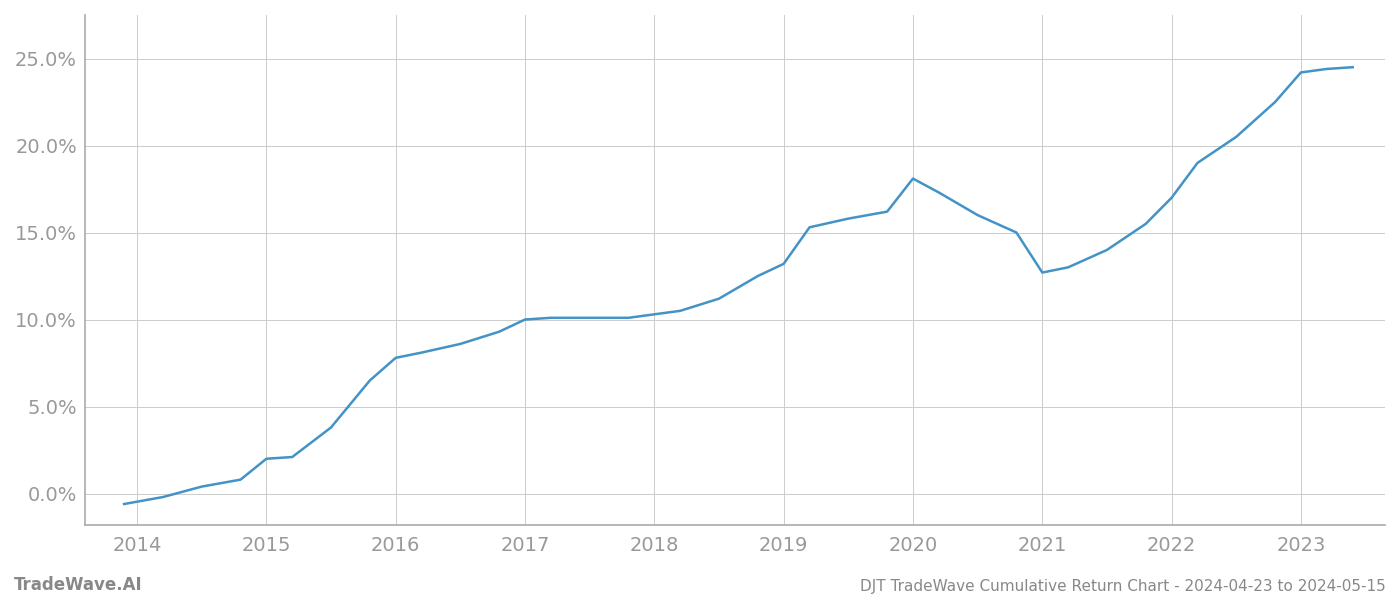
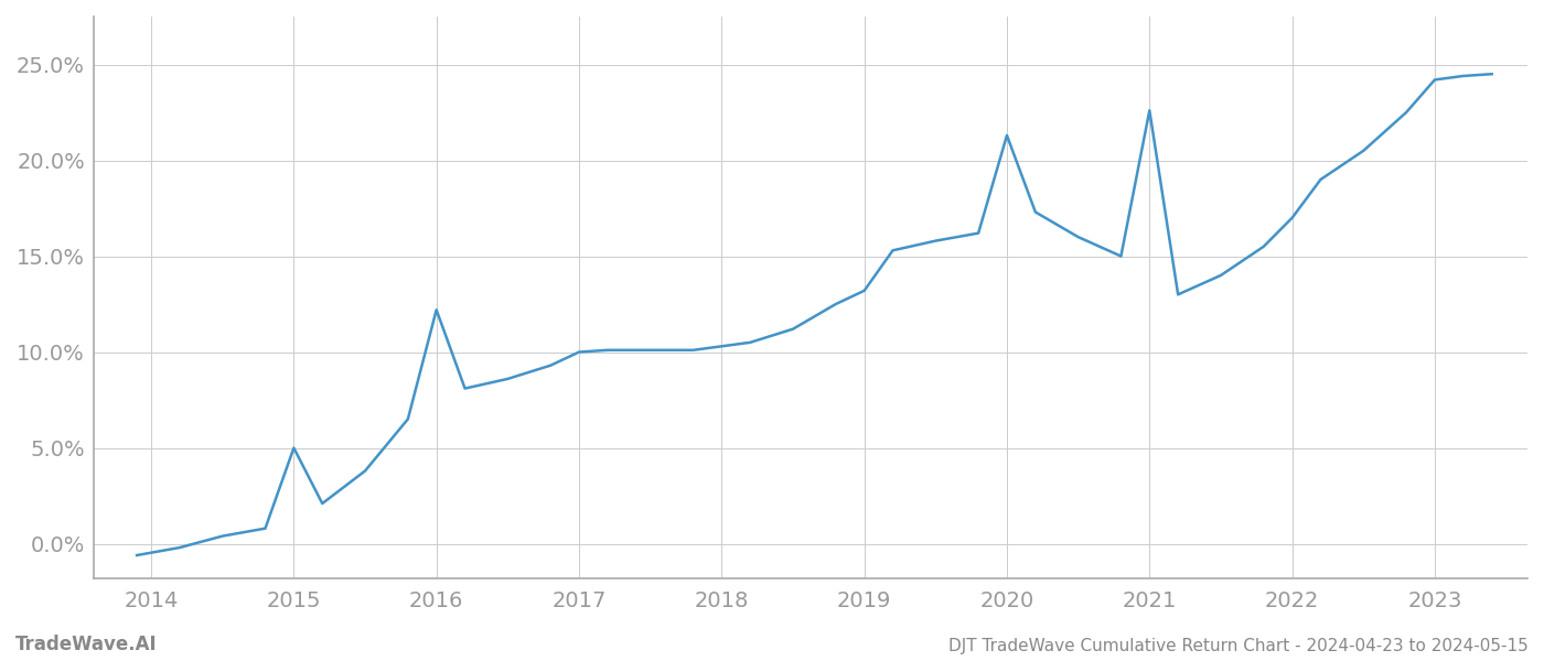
2015: 2.0% -> 5.0%
2016: 7.8% -> 12.2%
2020: 18.1% -> 21.3%
2021: 12.7% -> 22.6%
